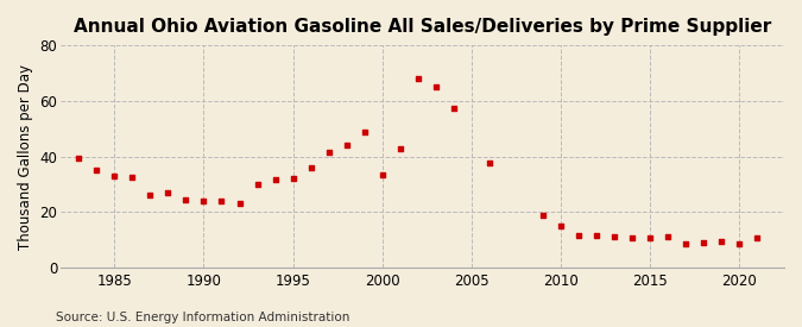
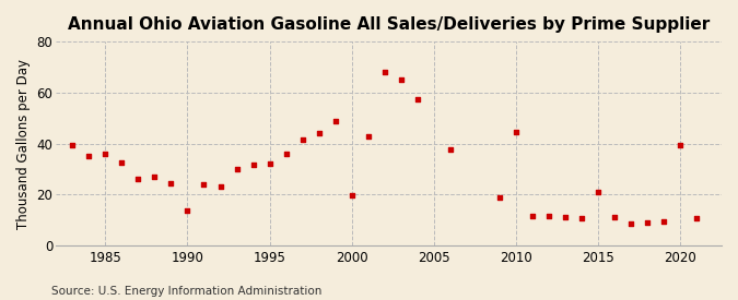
1985: 33.0 -> 36.0
1990: 24.0 -> 13.5
2000: 33.5 -> 19.5
2010: 15.0 -> 44.5
2015: 10.5 -> 21.0
2020: 8.5 -> 39.5
